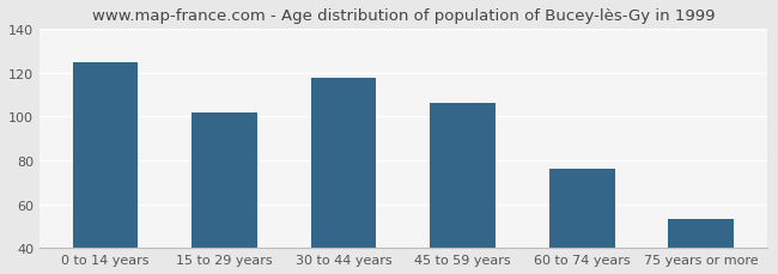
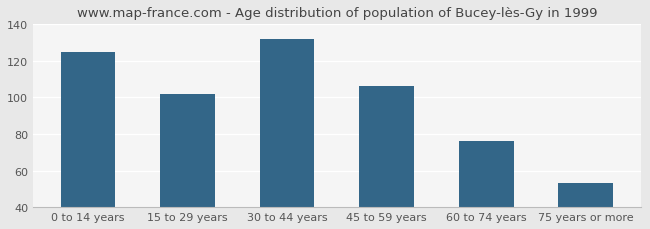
30 to 44 years: 118 -> 132
